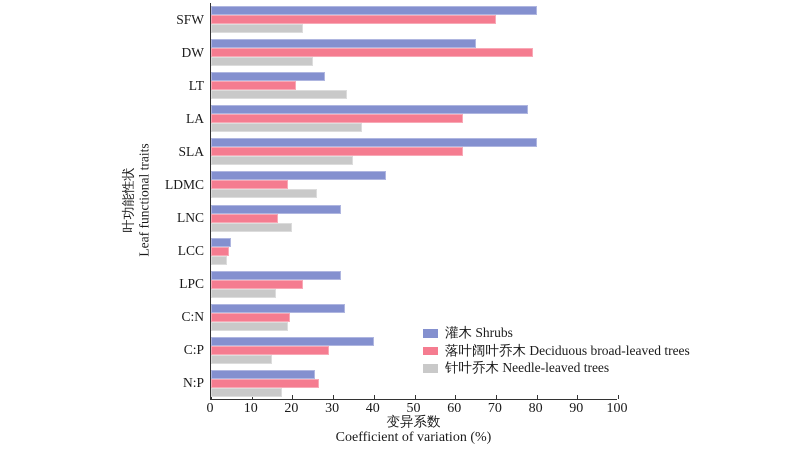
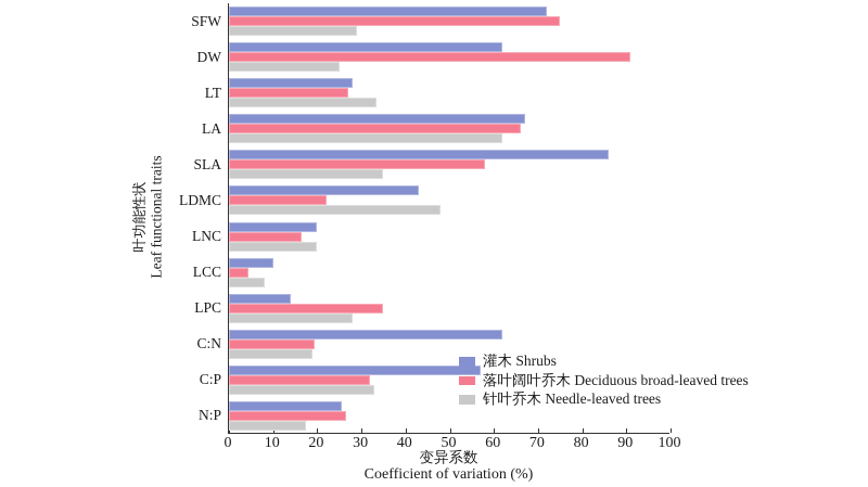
灌木 Shrubs/SFW: 80 -> 72
落叶阔叶乔木 Deciduous broad-leaved trees/SFW: 70 -> 75
针叶乔木 Needle-leaved trees/SFW: 22 -> 29
灌木 Shrubs/DW: 65 -> 62
落叶阔叶乔木 Deciduous broad-leaved trees/DW: 79 -> 91
落叶阔叶乔木 Deciduous broad-leaved trees/LT: 21 -> 27
灌木 Shrubs/LA: 78 -> 67
落叶阔叶乔木 Deciduous broad-leaved trees/LA: 62 -> 66
针叶乔木 Needle-leaved trees/LA: 37 -> 62
灌木 Shrubs/SLA: 80 -> 86
落叶阔叶乔木 Deciduous broad-leaved trees/SLA: 62 -> 58
落叶阔叶乔木 Deciduous broad-leaved trees/LDMC: 19 -> 22
针叶乔木 Needle-leaved trees/LDMC: 26 -> 48
灌木 Shrubs/LNC: 32 -> 20
灌木 Shrubs/LCC: 5 -> 10
针叶乔木 Needle-leaved trees/LCC: 4 -> 8
灌木 Shrubs/LPC: 32 -> 14
落叶阔叶乔木 Deciduous broad-leaved trees/LPC: 22 -> 35
针叶乔木 Needle-leaved trees/LPC: 16 -> 28
灌木 Shrubs/C:N: 33 -> 62
灌木 Shrubs/C:P: 40 -> 57
落叶阔叶乔木 Deciduous broad-leaved trees/C:P: 29 -> 32
针叶乔木 Needle-leaved trees/C:P: 15 -> 33
